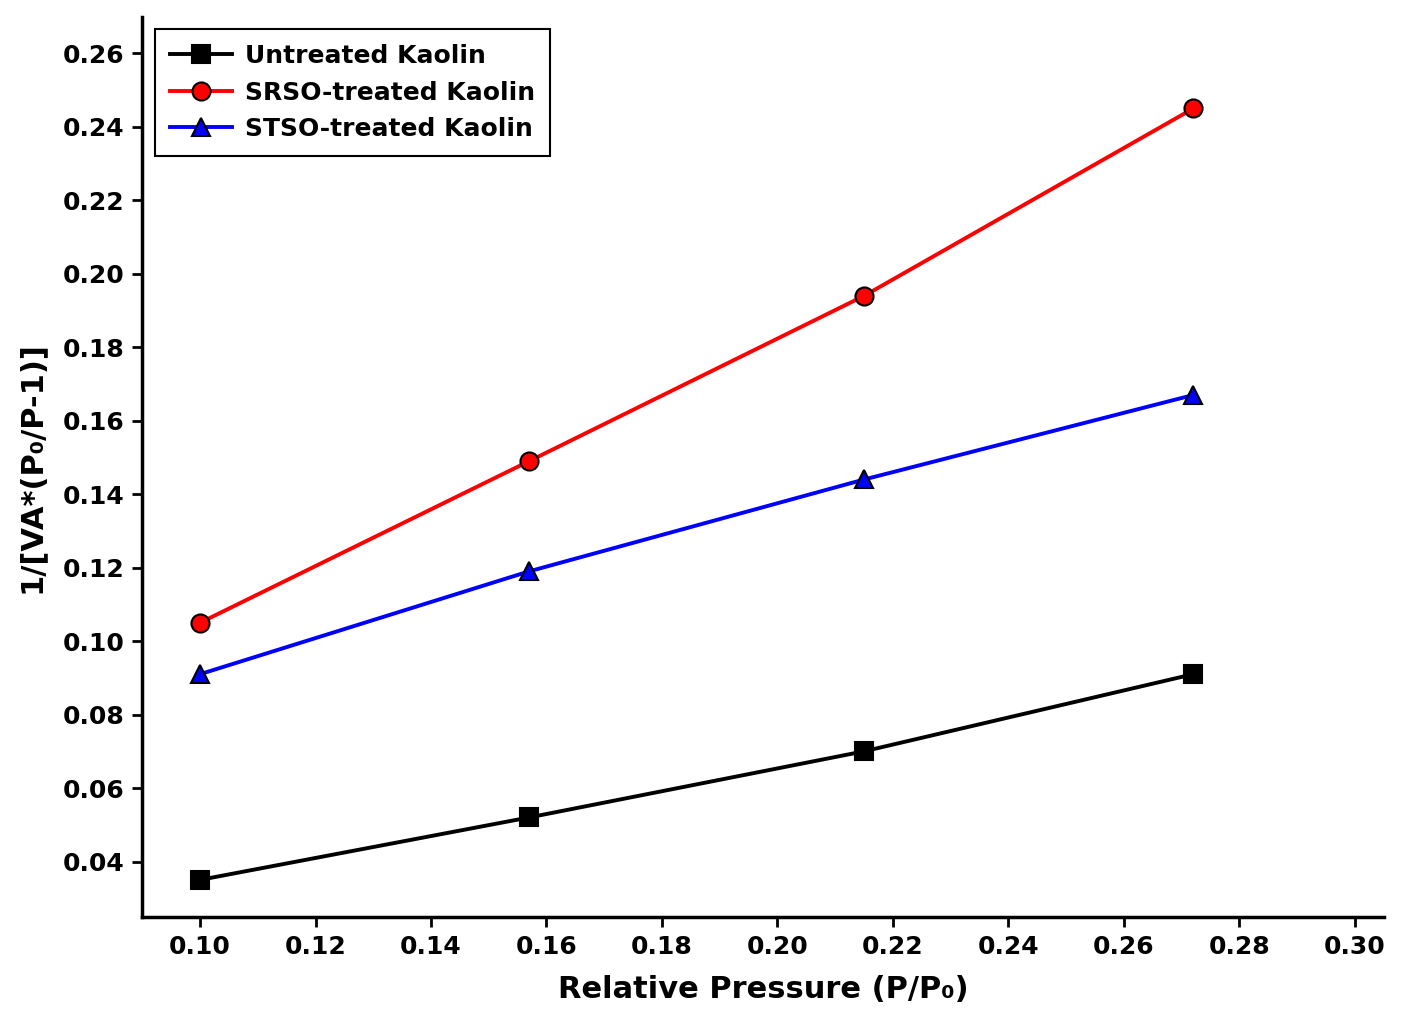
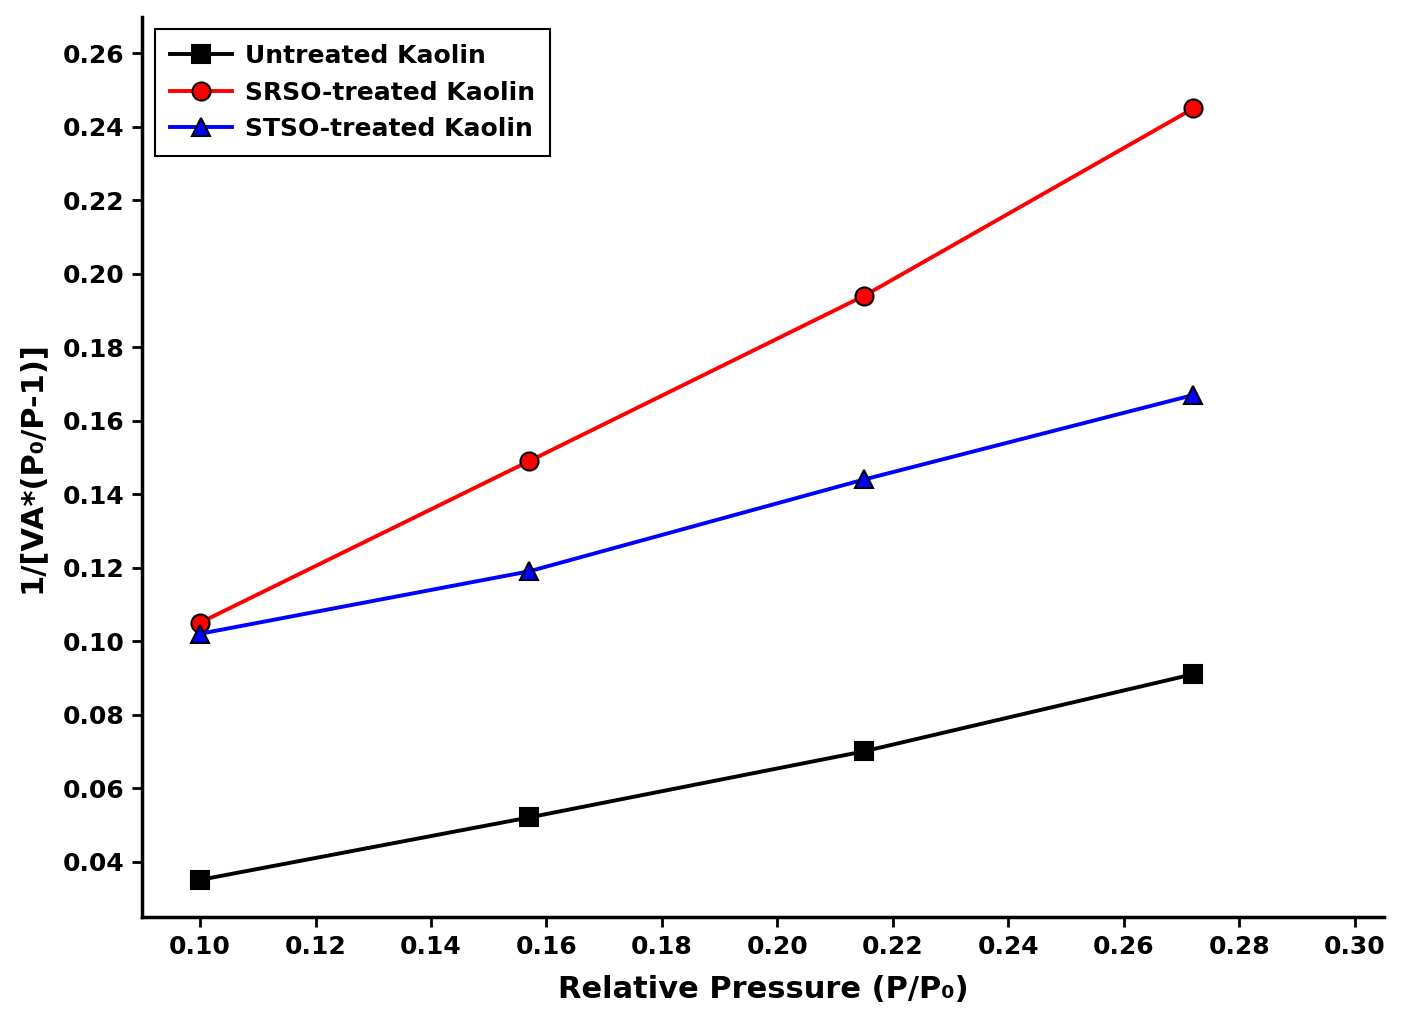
STSO-treated Kaolin/0.10: 0.091 -> 0.102
